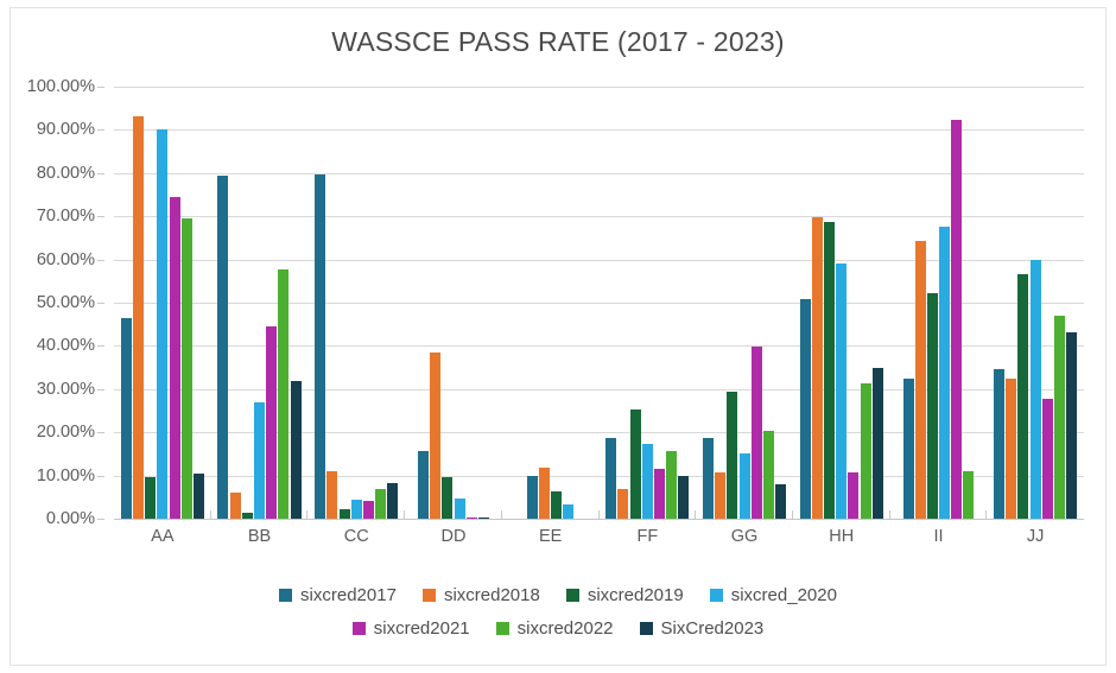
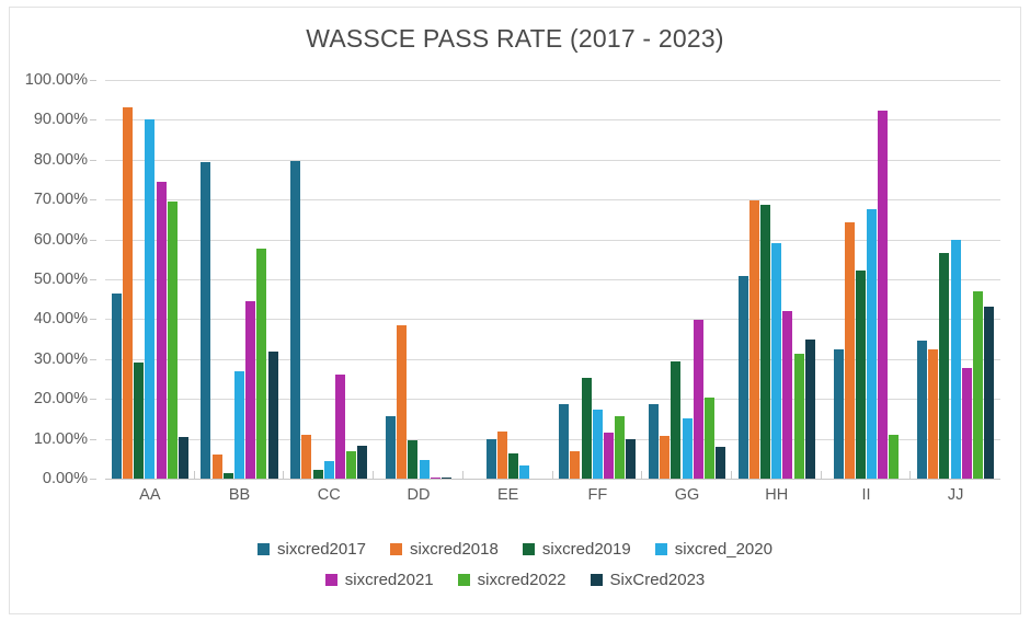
sixcred2019/AA: 10% -> 29%
sixcred2021/CC: 4% -> 26%
sixcred2021/HH: 11% -> 42%
